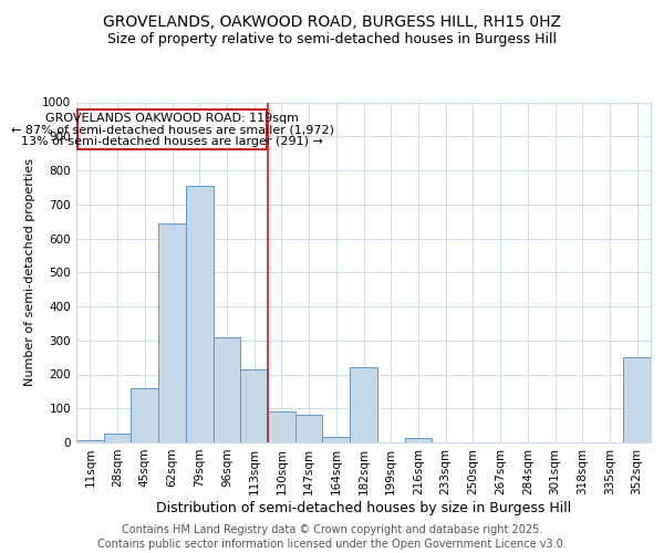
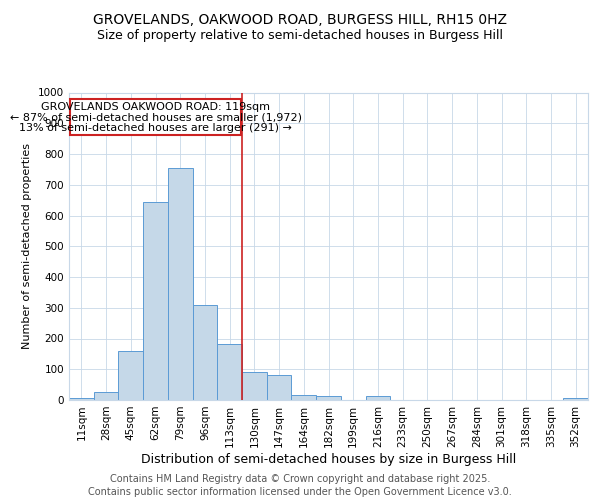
113sqm: 215 -> 183
182sqm: 220 -> 12
352sqm: 250 -> 5
